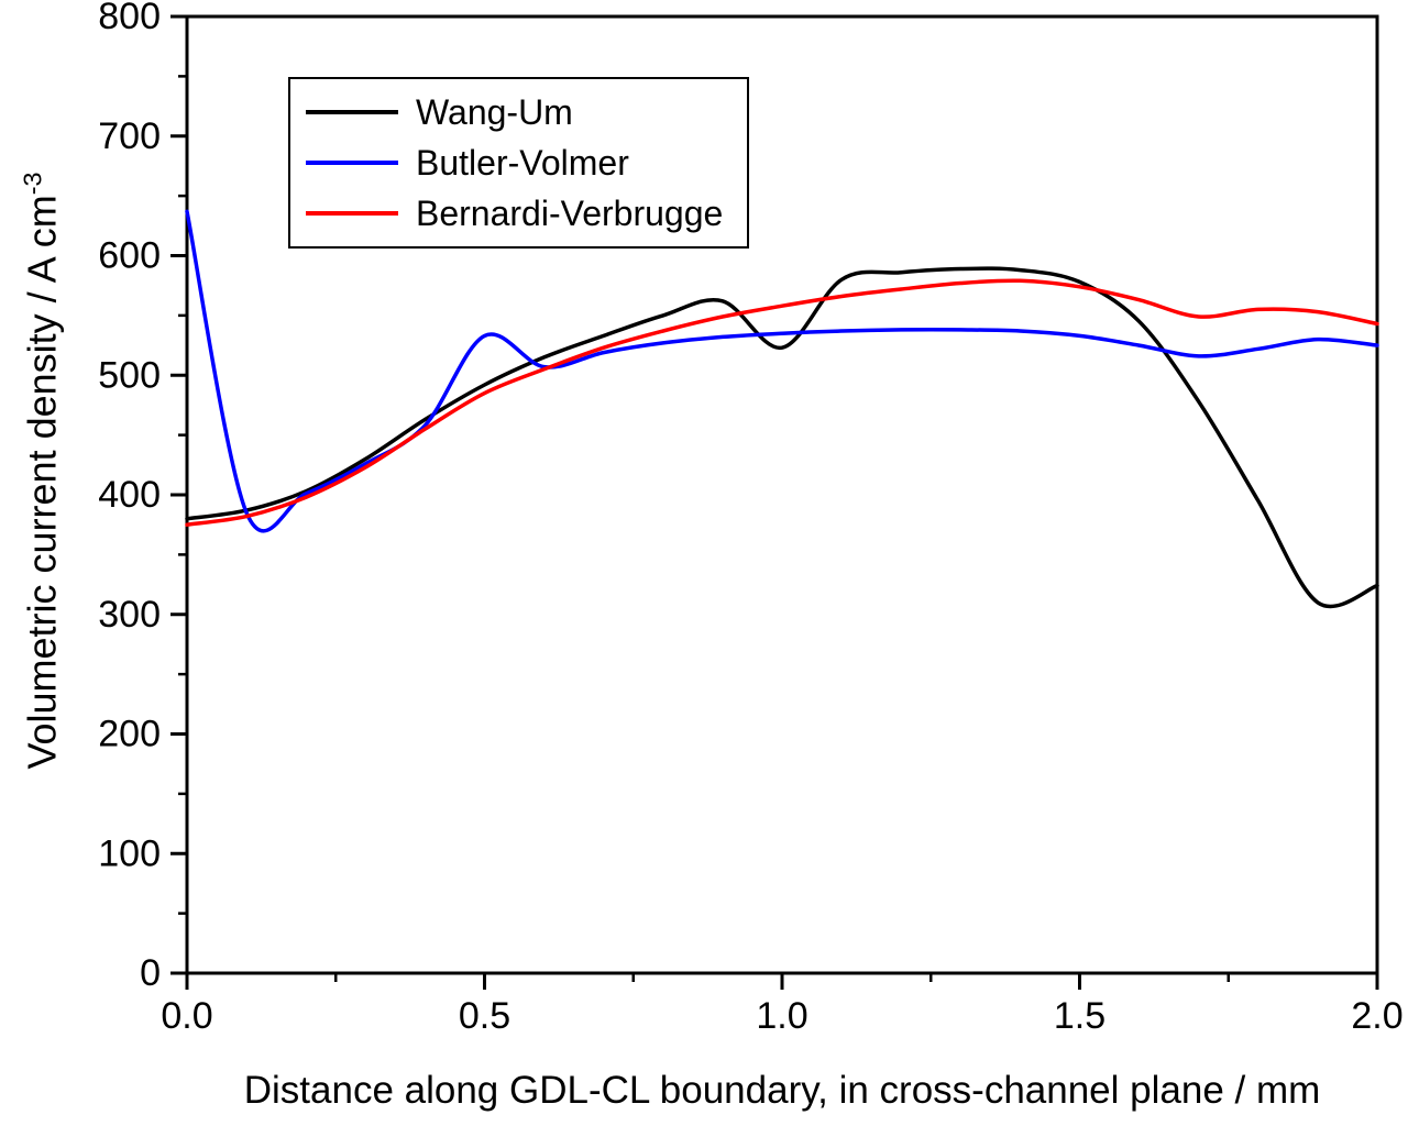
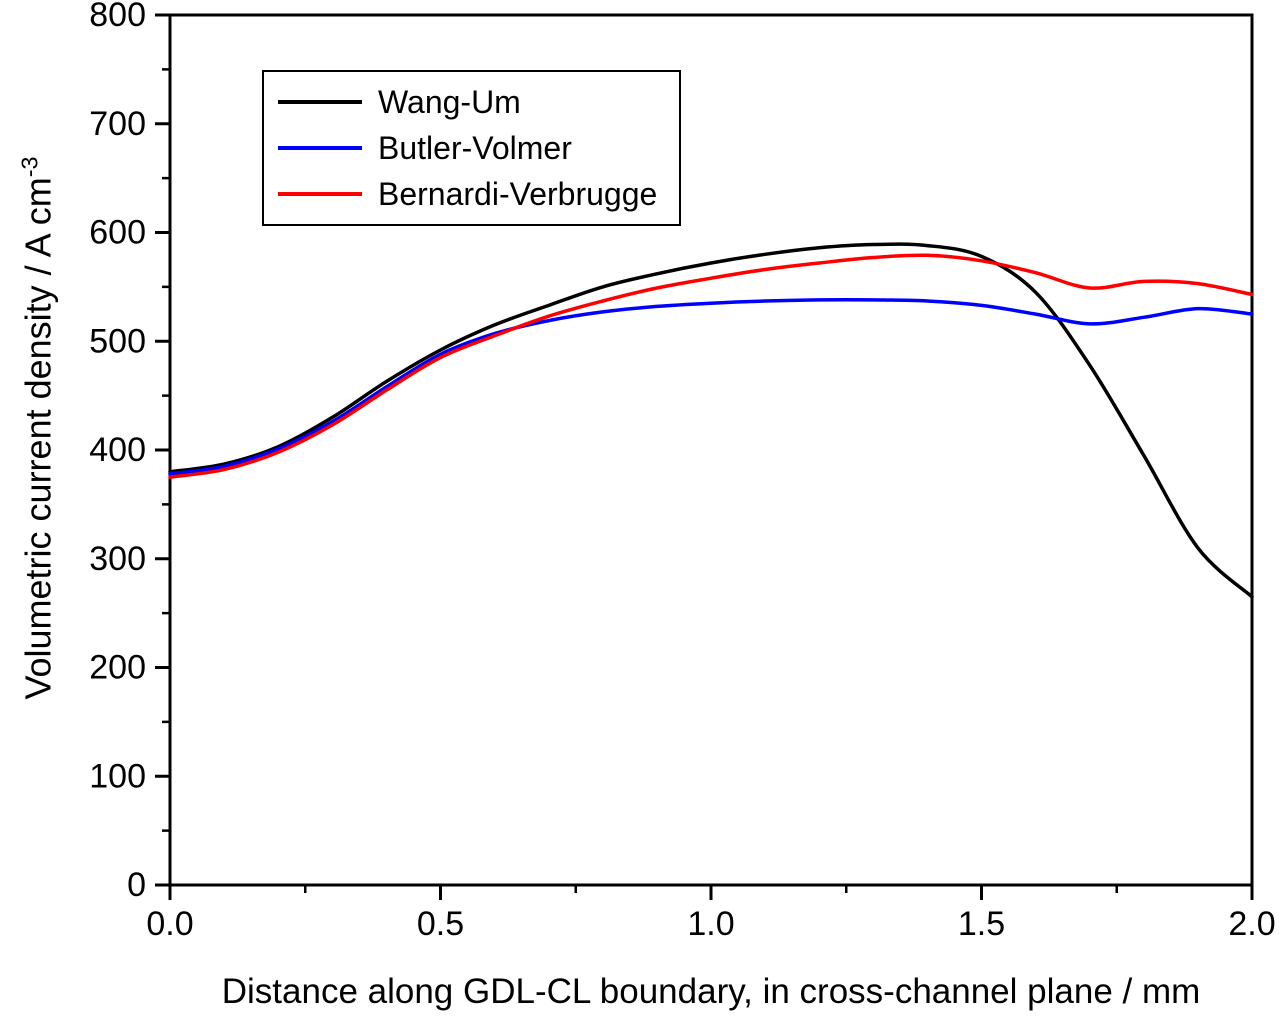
Butler-Volmer/0.0: 637 -> 378
Butler-Volmer/0.5: 533 -> 488
Wang-Um/1.0: 523 -> 572
Wang-Um/2.0: 324 -> 265
